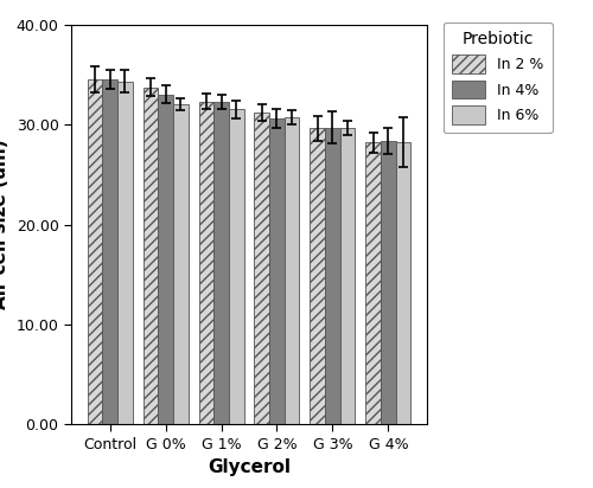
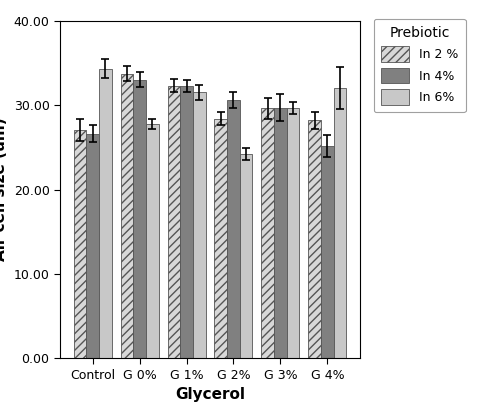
In 2 %/Control: 34.5 -> 27.0
In 4%/Control: 34.5 -> 26.6
In 6%/G 0%: 32.0 -> 27.8
In 2 %/G 2%: 31.2 -> 28.4
In 6%/G 2%: 30.7 -> 24.2
In 4%/G 4%: 28.3 -> 25.2
In 6%/G 4%: 28.2 -> 32.0
